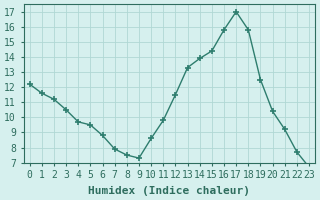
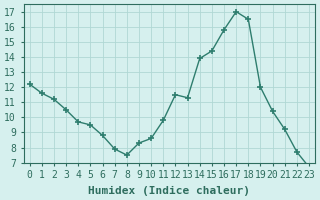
9: 7.3 -> 8.3
13: 13.3 -> 11.3
18: 15.8 -> 16.5
19: 12.5 -> 12.0
